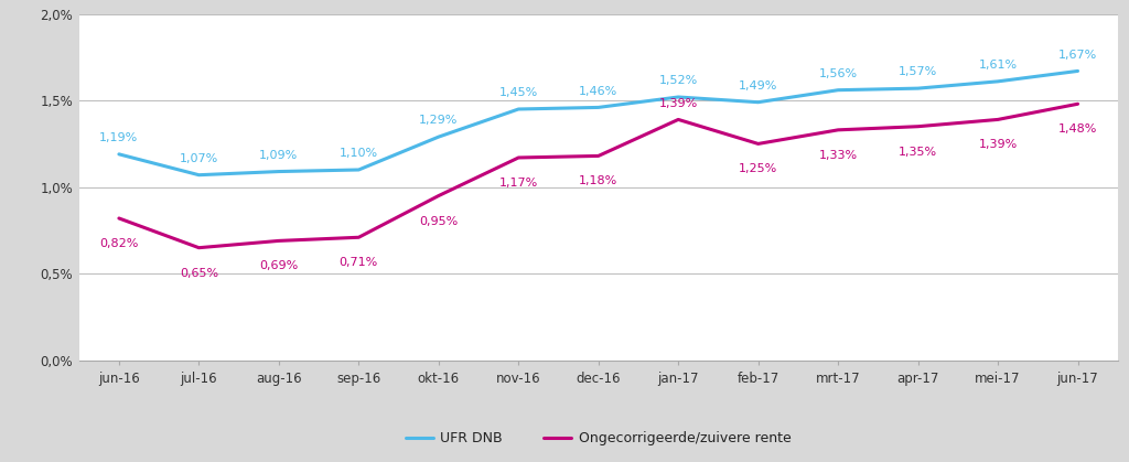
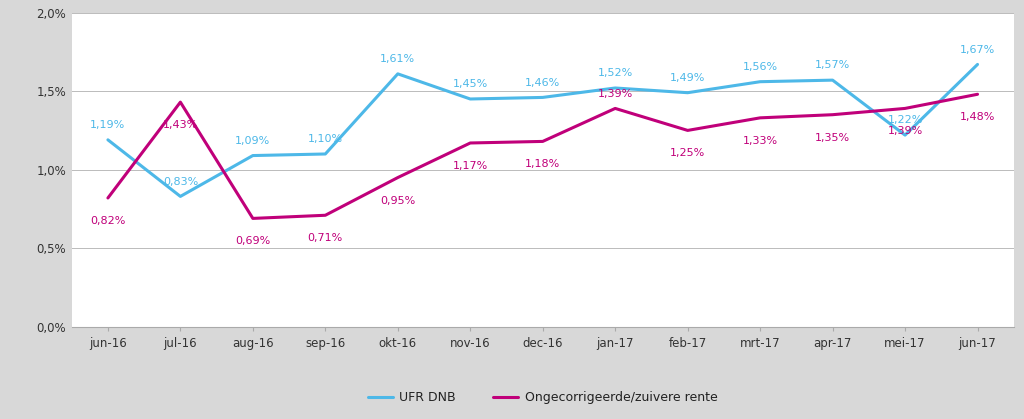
UFR DNB/jul-16: 1,07% -> 0,83%
Ongecorrigeerde/zuivere rente/jul-16: 0,65% -> 1,43%
UFR DNB/okt-16: 1,29% -> 1,61%
UFR DNB/mei-17: 1,61% -> 1,22%
